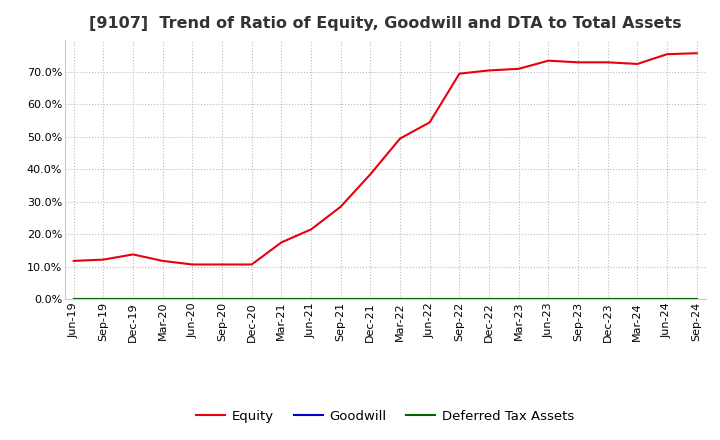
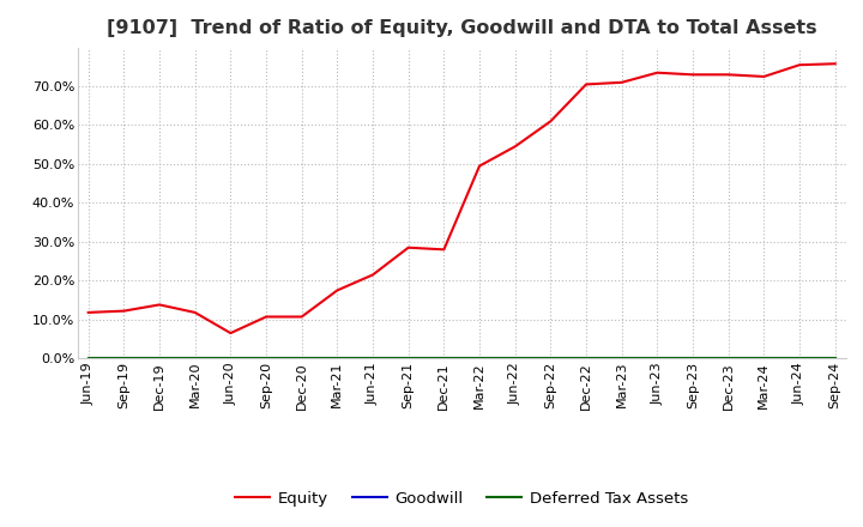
Equity/Jun-20: 10.7% -> 6.5%
Equity/Dec-21: 38.5% -> 28.0%
Equity/Sep-22: 69.5% -> 61.0%
